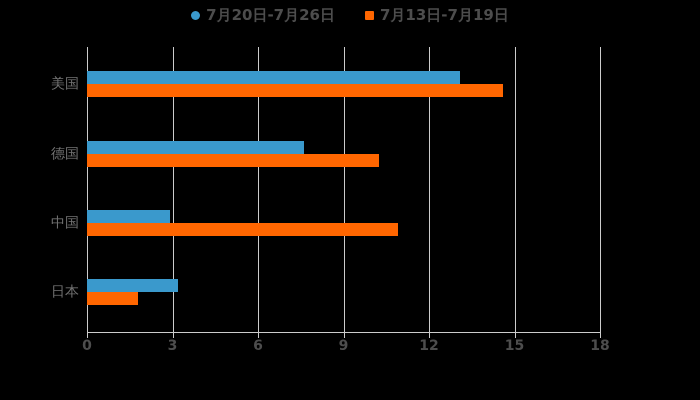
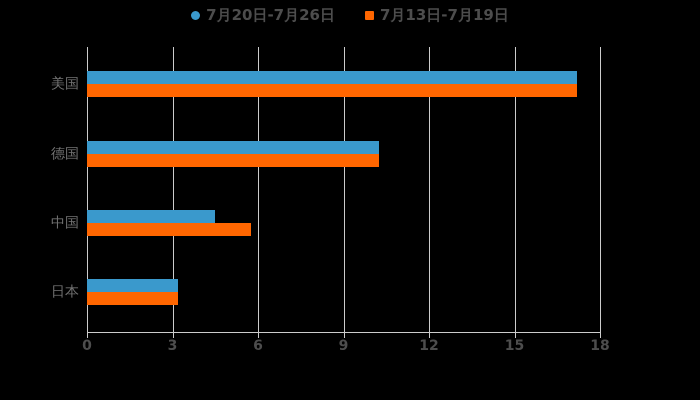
7月20日-7月26日/美国: 13.1 -> 17.2
7月13日-7月19日/美国: 14.6 -> 17.2
7月20日-7月26日/德国: 7.6 -> 10.2
7月20日-7月26日/中国: 2.9 -> 4.5
7月13日-7月19日/中国: 10.9 -> 5.8
7月13日-7月19日/日本: 1.8 -> 3.2
